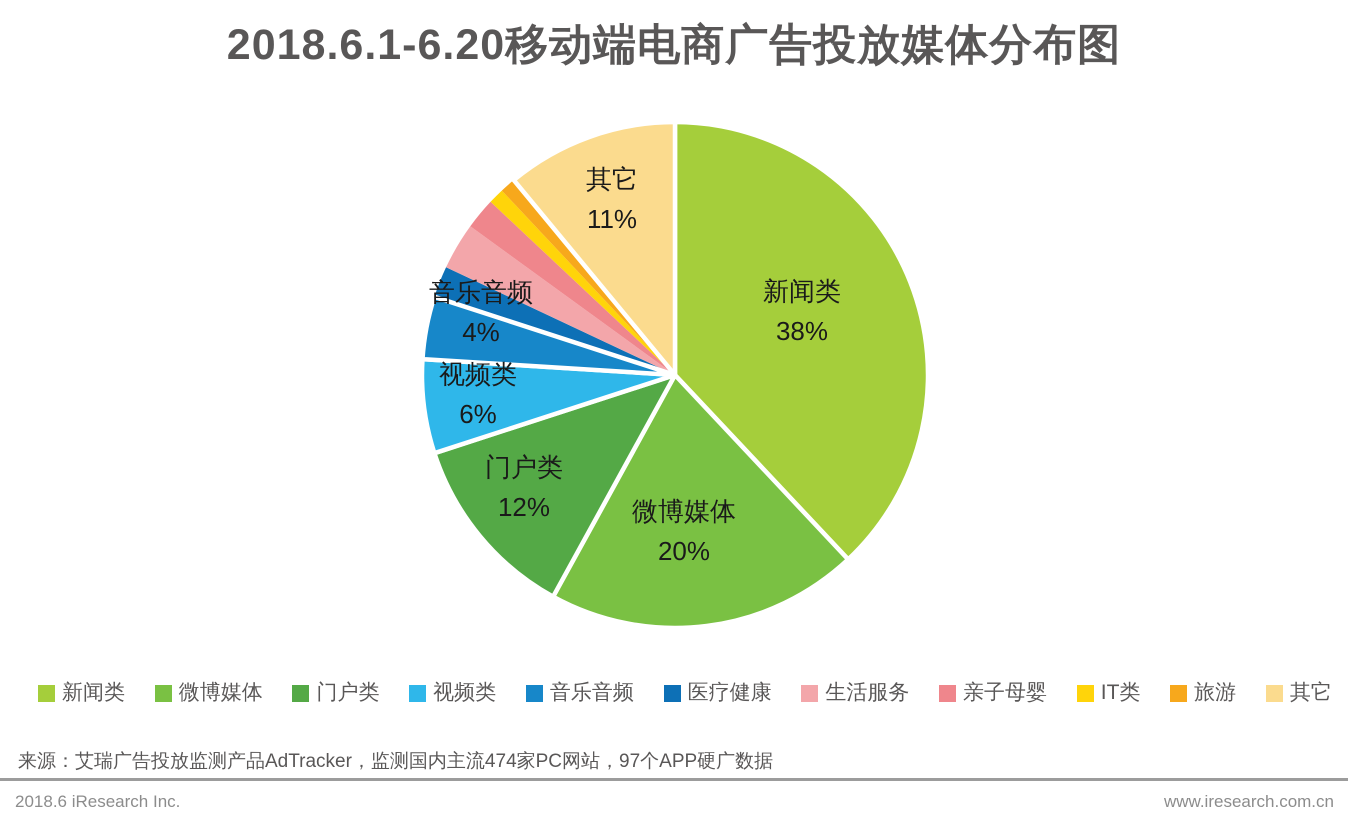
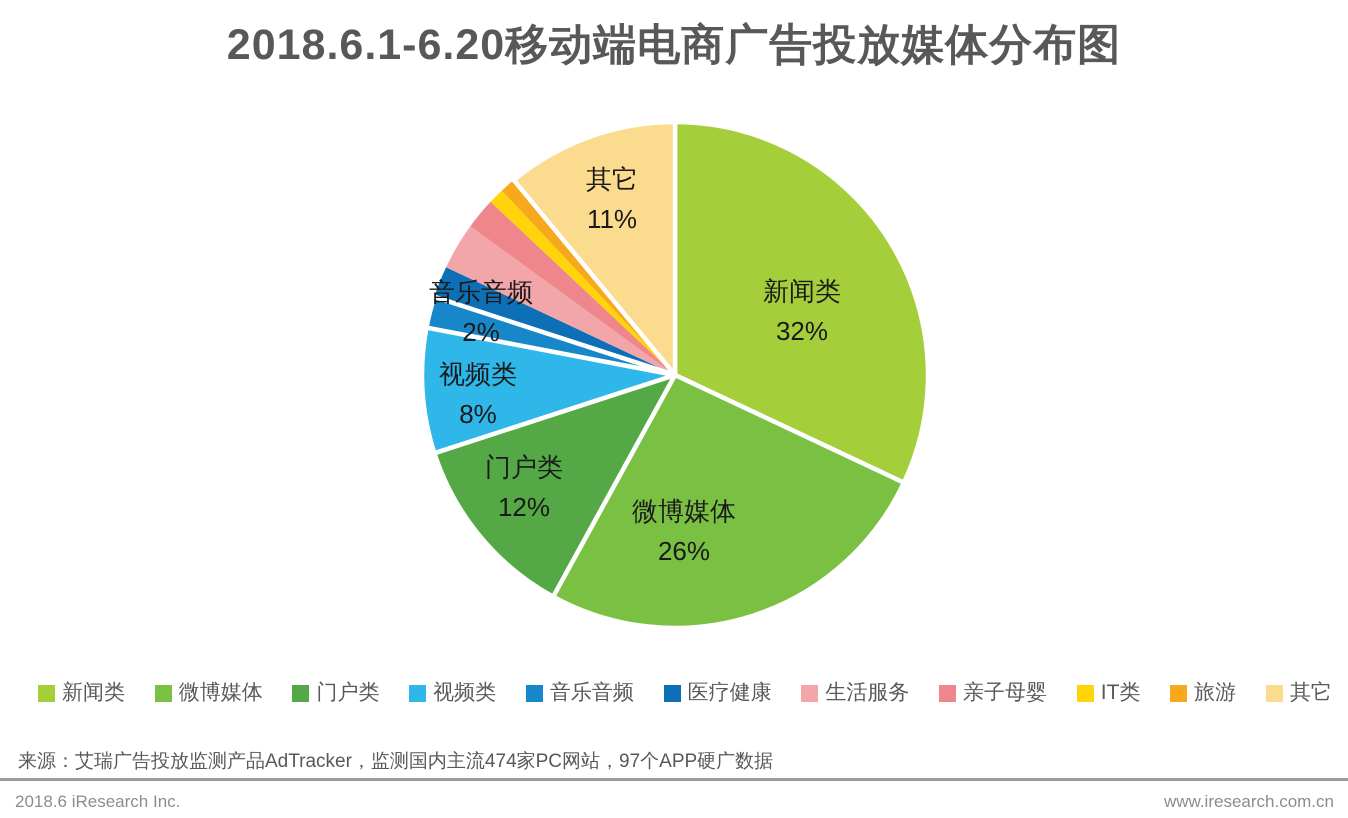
新闻类: 38% -> 32%
微博媒体: 20% -> 26%
视频类: 6% -> 8%
音乐音频: 4% -> 2%
